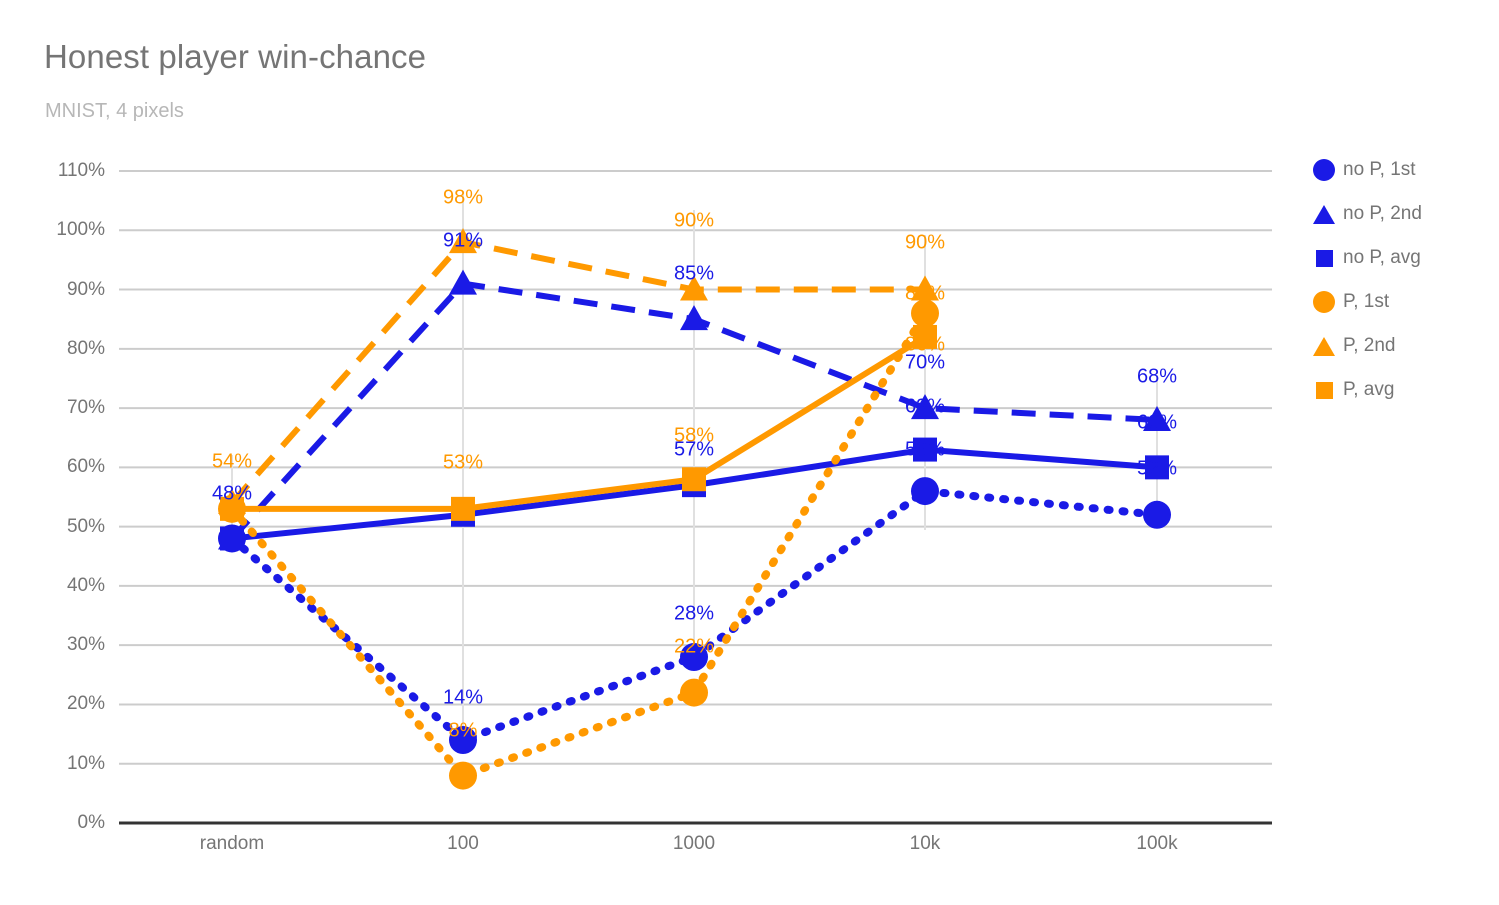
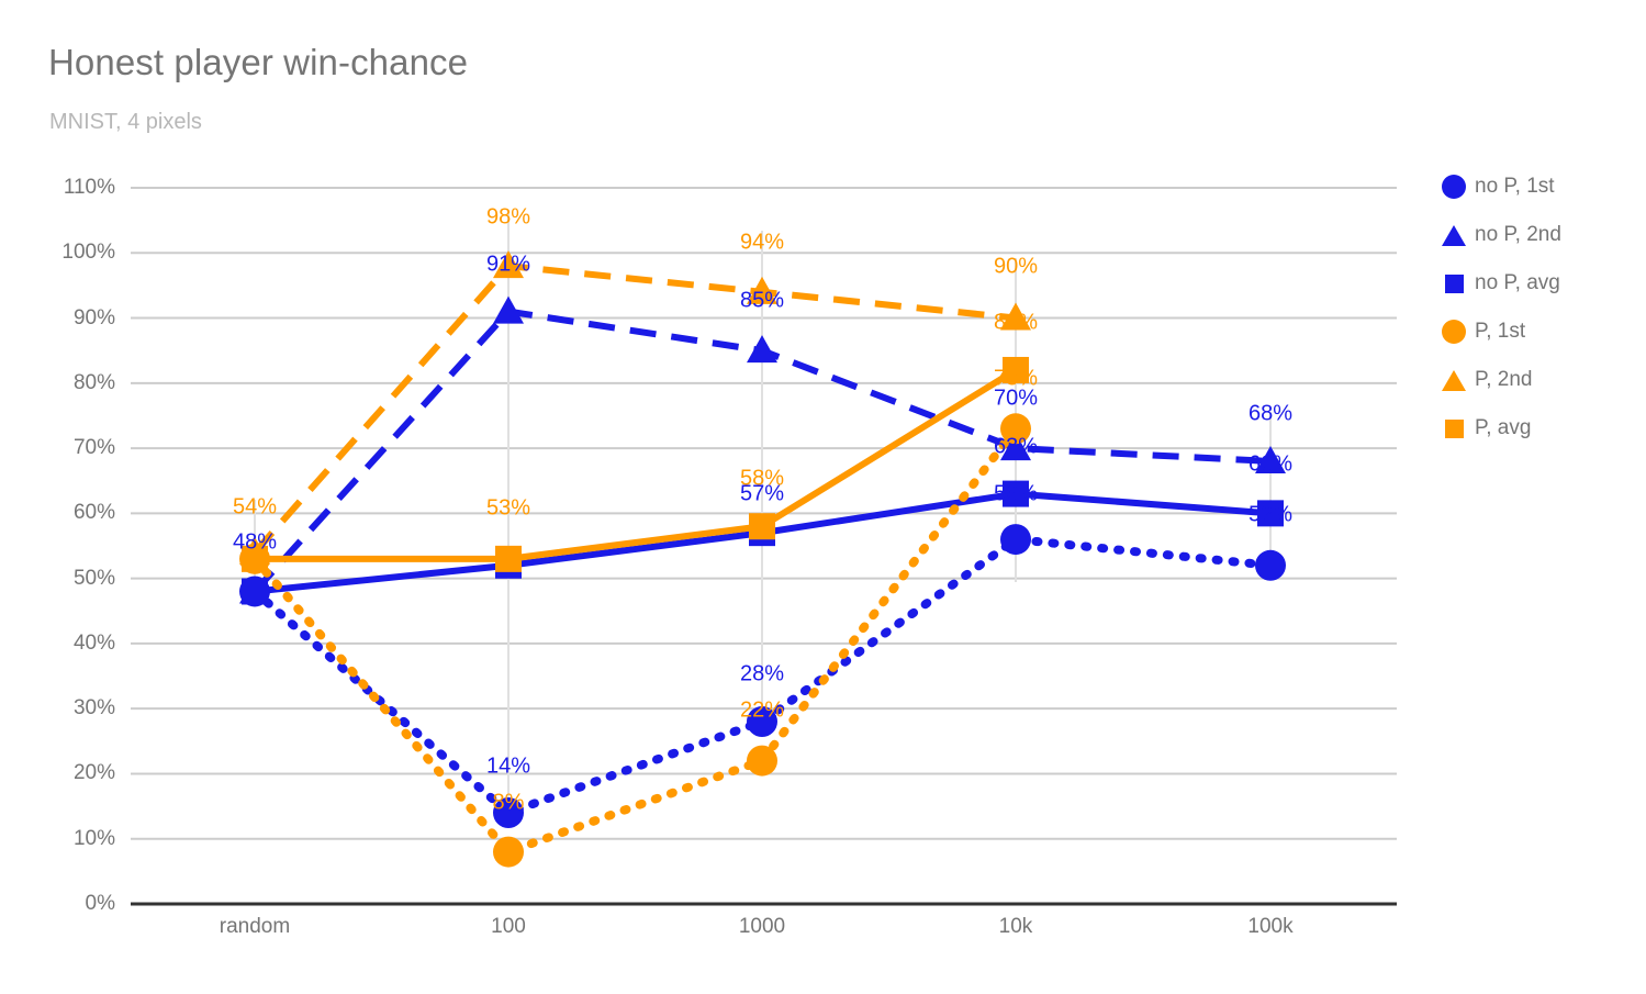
P, 2nd/1000: 90% -> 94%
P, 1st/10k: 86% -> 73%
